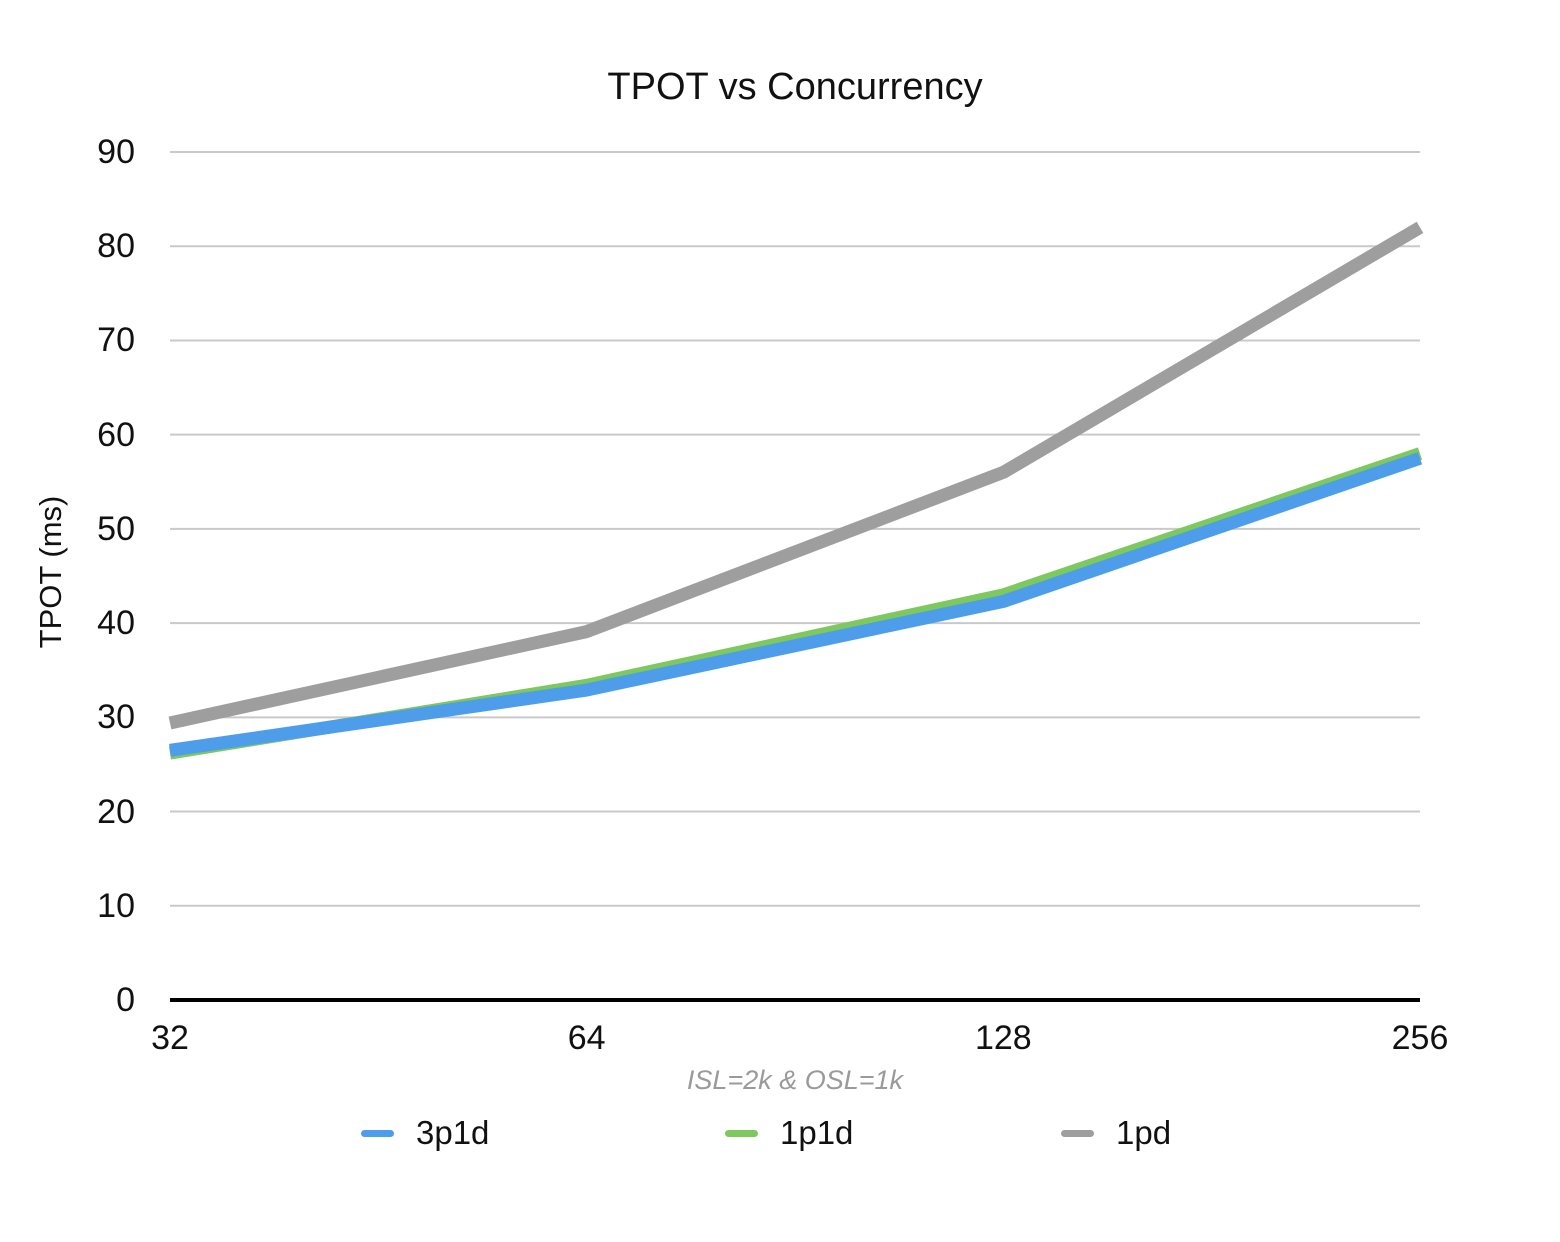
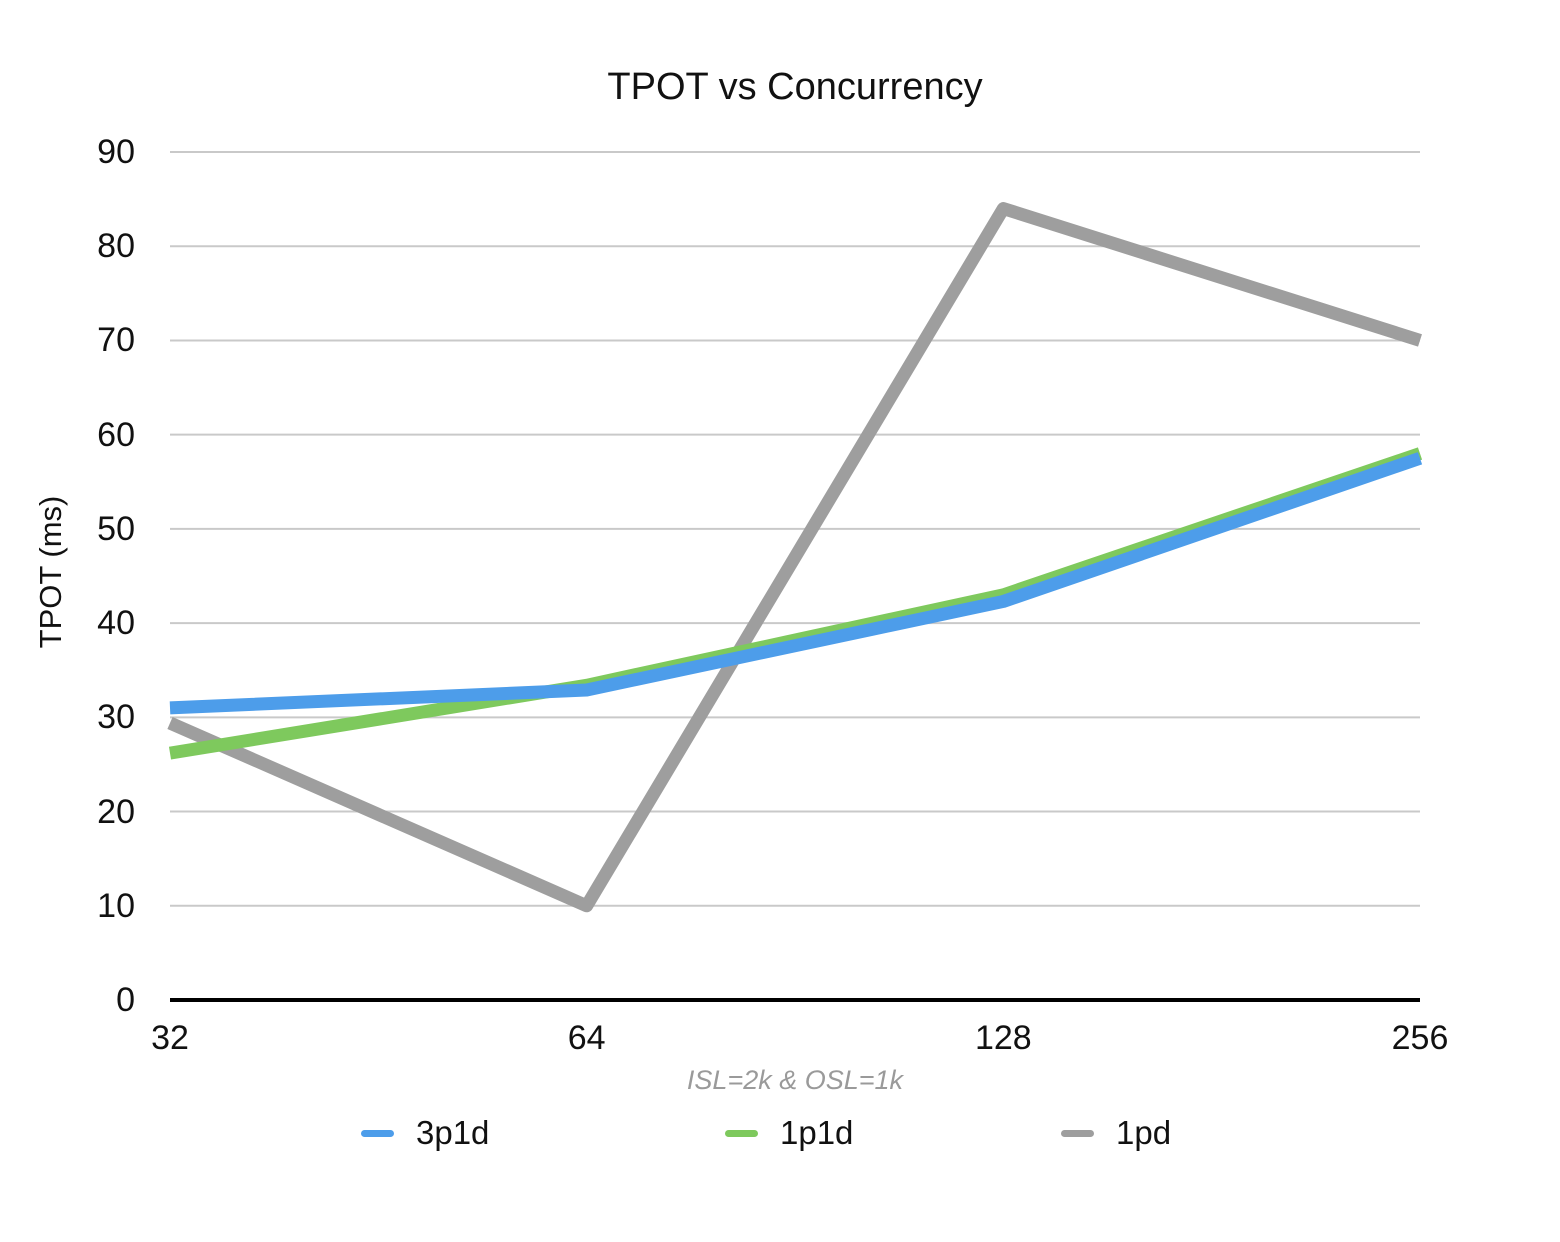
3p1d/32: 26 -> 31
1pd/64: 39 -> 10
1pd/128: 56 -> 84
1pd/256: 82 -> 70
